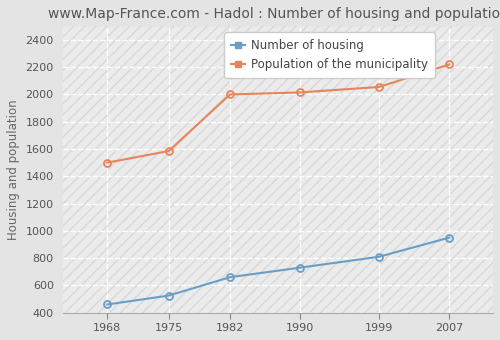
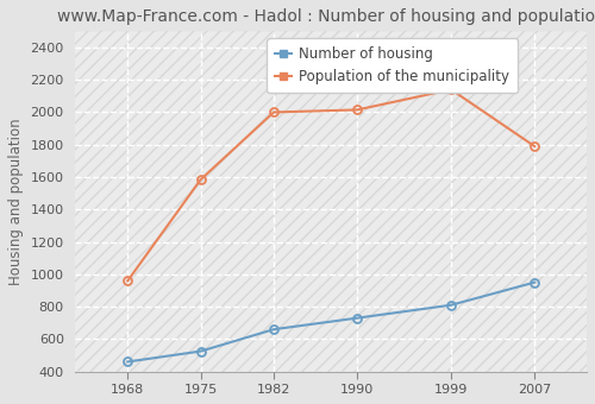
Population of the municipality/1968: 1500 -> 960
Population of the municipality/1999: 2060 -> 2140
Population of the municipality/2007: 2220 -> 1790
